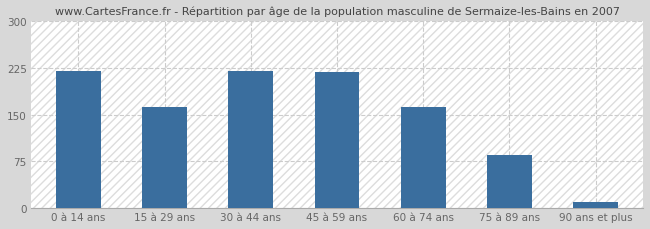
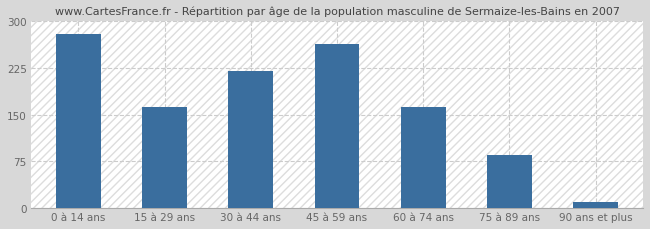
0 à 14 ans: 220 -> 280
45 à 59 ans: 218 -> 264
